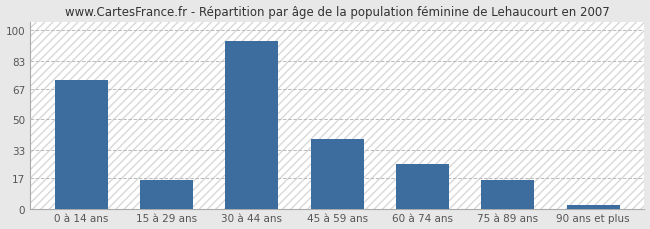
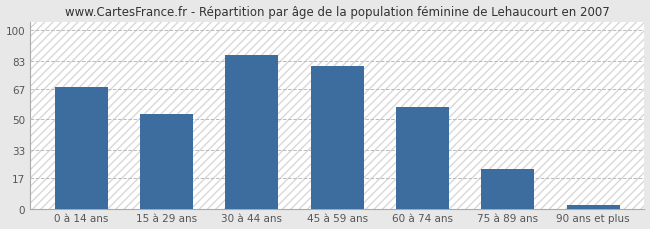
0 à 14 ans: 72 -> 68
15 à 29 ans: 16 -> 53
30 à 44 ans: 94 -> 86
45 à 59 ans: 39 -> 80
60 à 74 ans: 25 -> 57
75 à 89 ans: 16 -> 22
